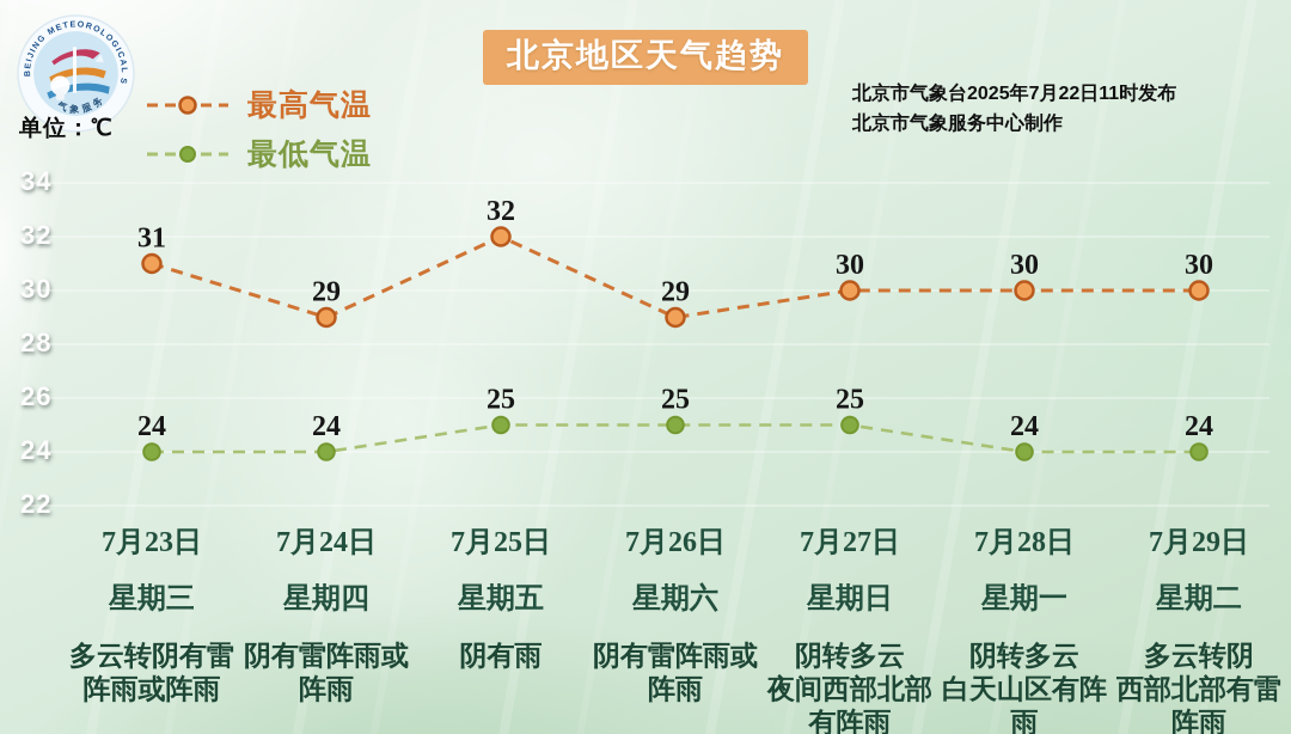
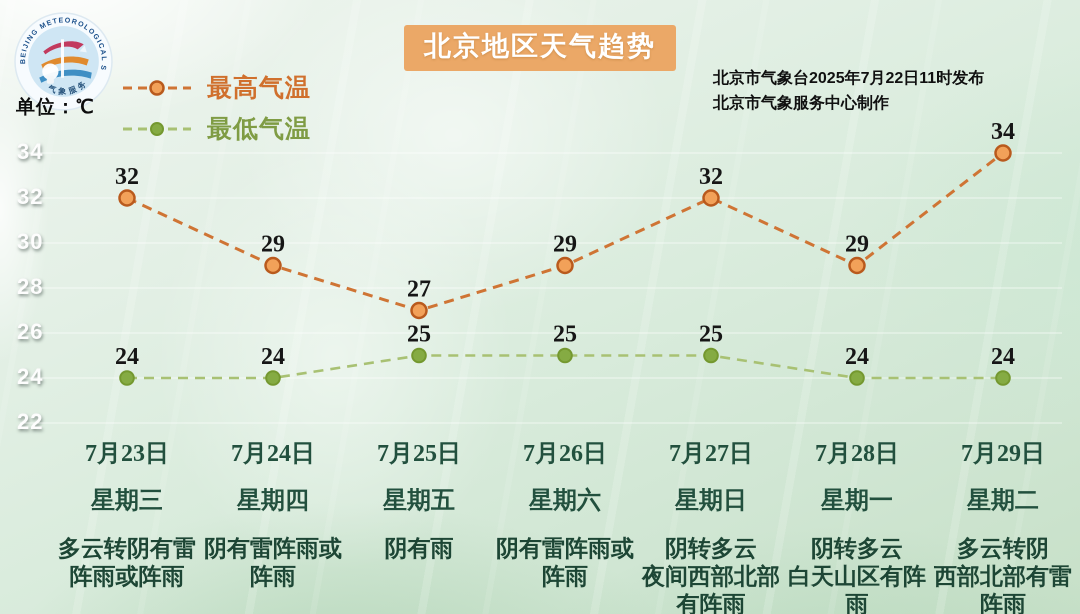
最高气温/7月23日: 31 -> 32
最高气温/7月25日: 32 -> 27
最高气温/7月27日: 30 -> 32
最高气温/7月28日: 30 -> 29
最高气温/7月29日: 30 -> 34
